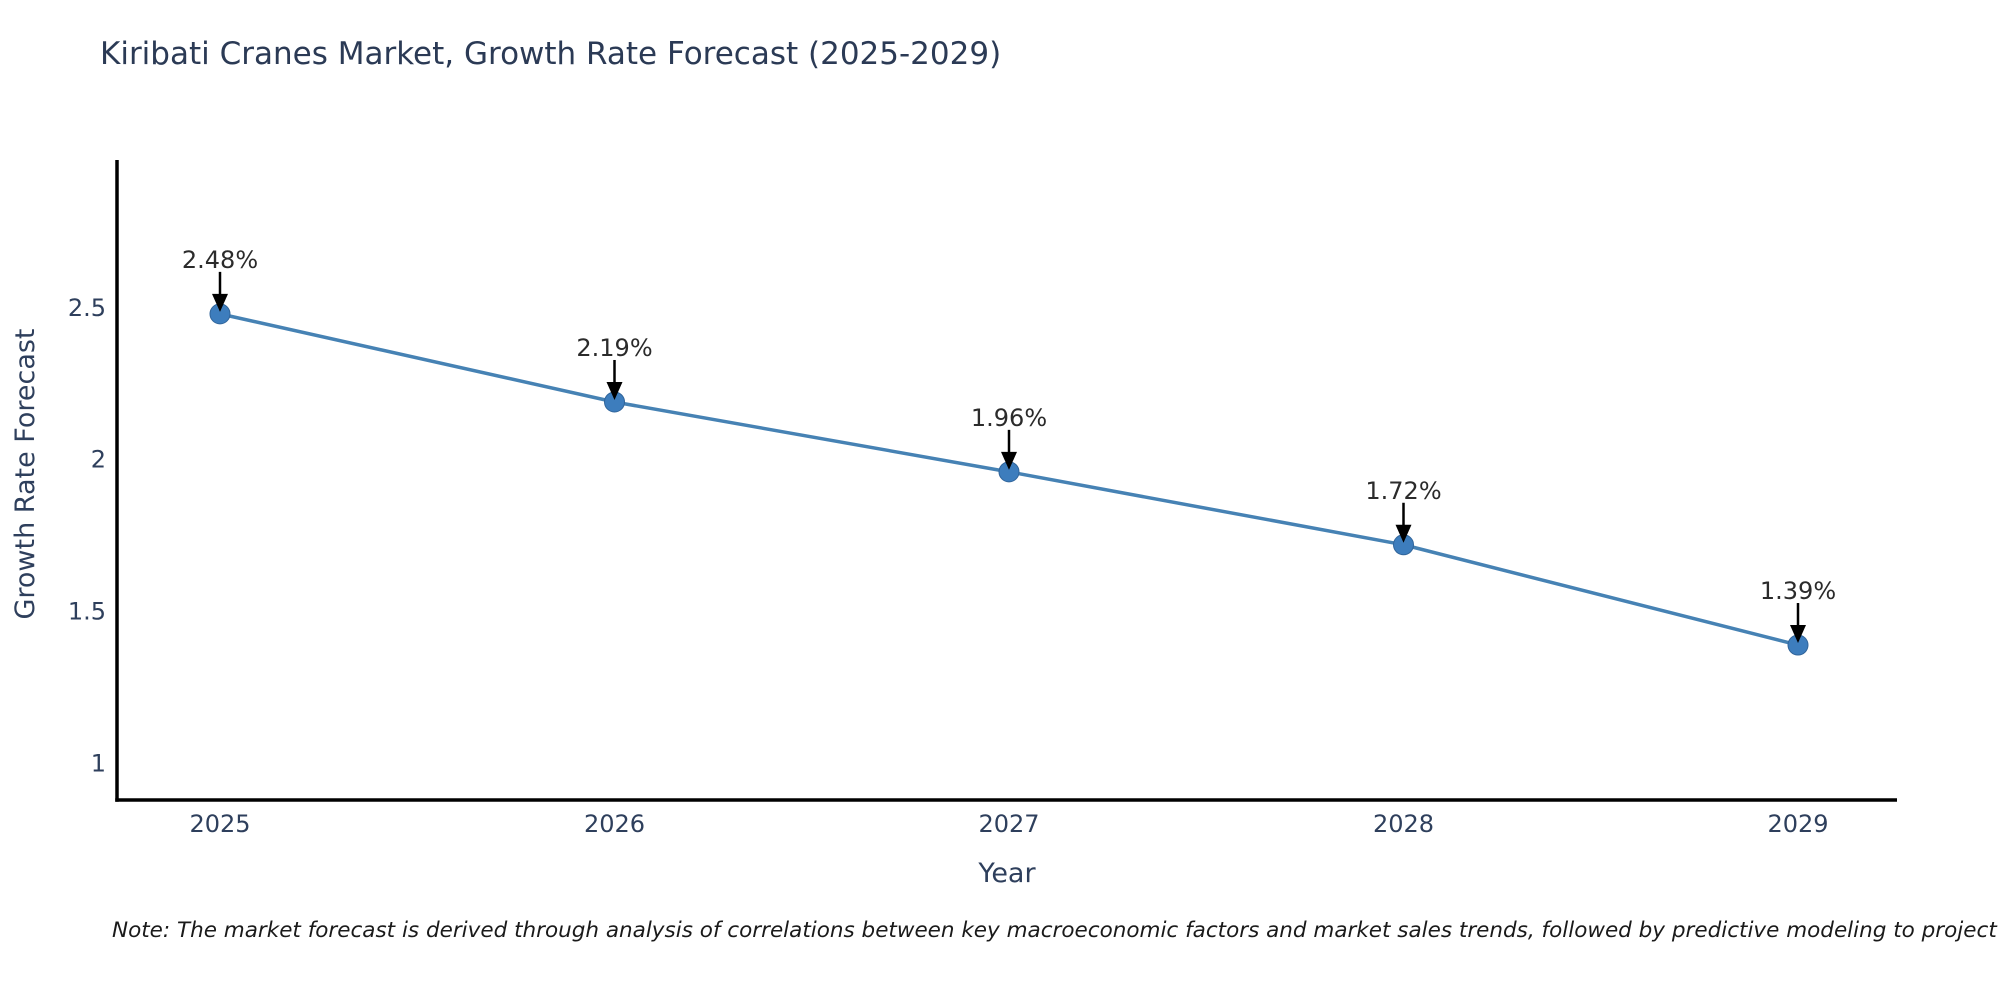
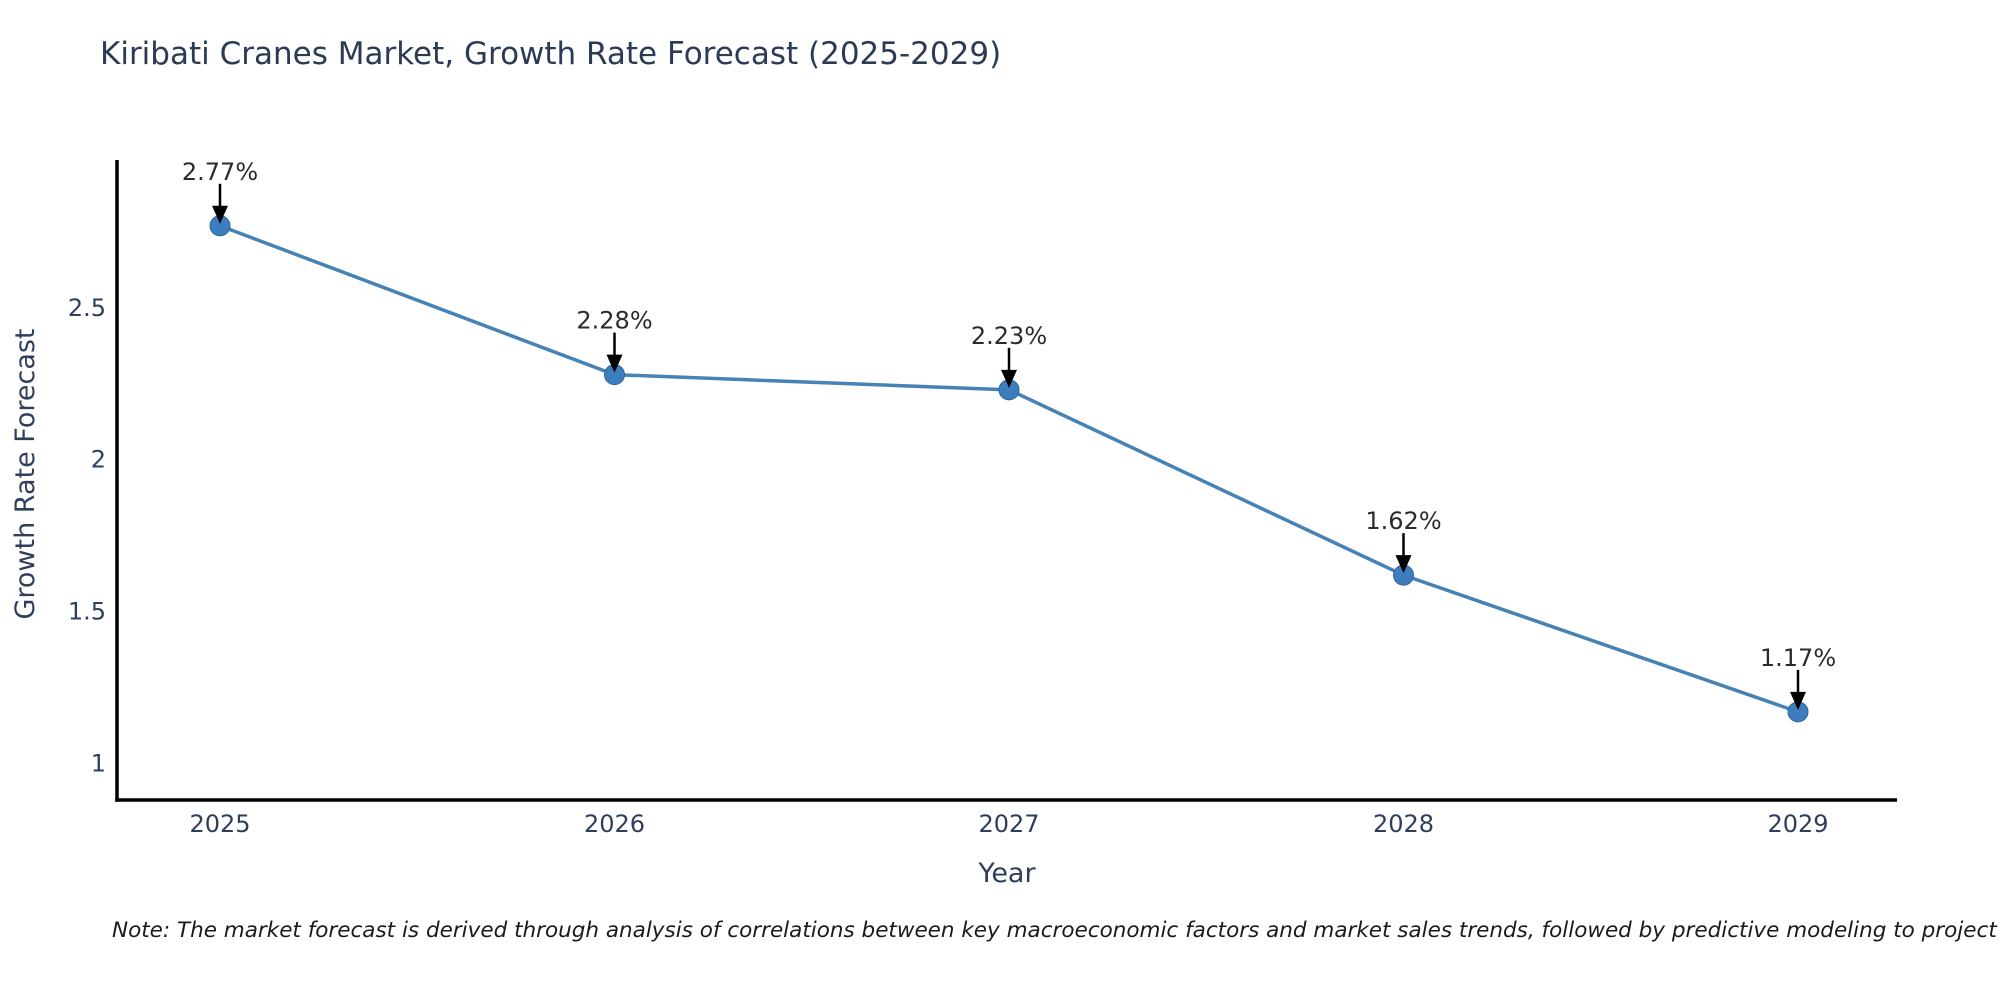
2025: 2.48% -> 2.77%
2026: 2.19% -> 2.28%
2027: 1.96% -> 2.23%
2028: 1.72% -> 1.62%
2029: 1.39% -> 1.17%
